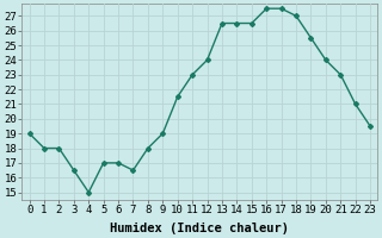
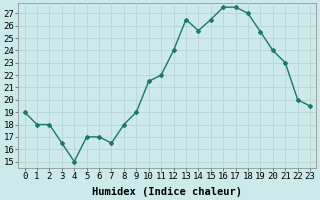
11: 23.0 -> 22.0
14: 26.5 -> 25.6
22: 21.0 -> 20.0
